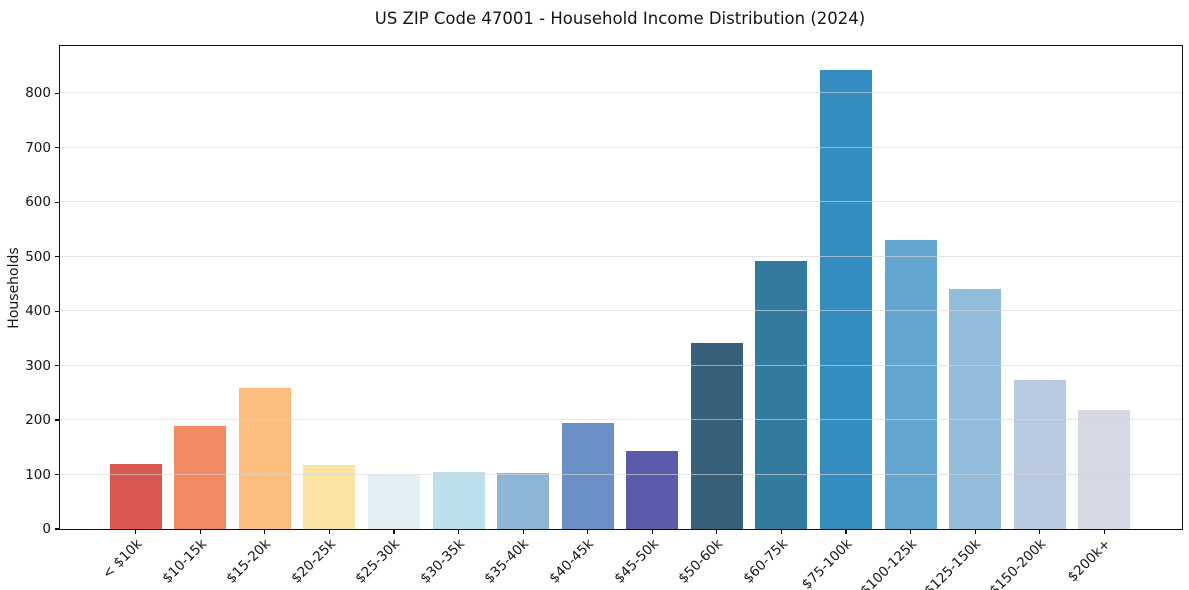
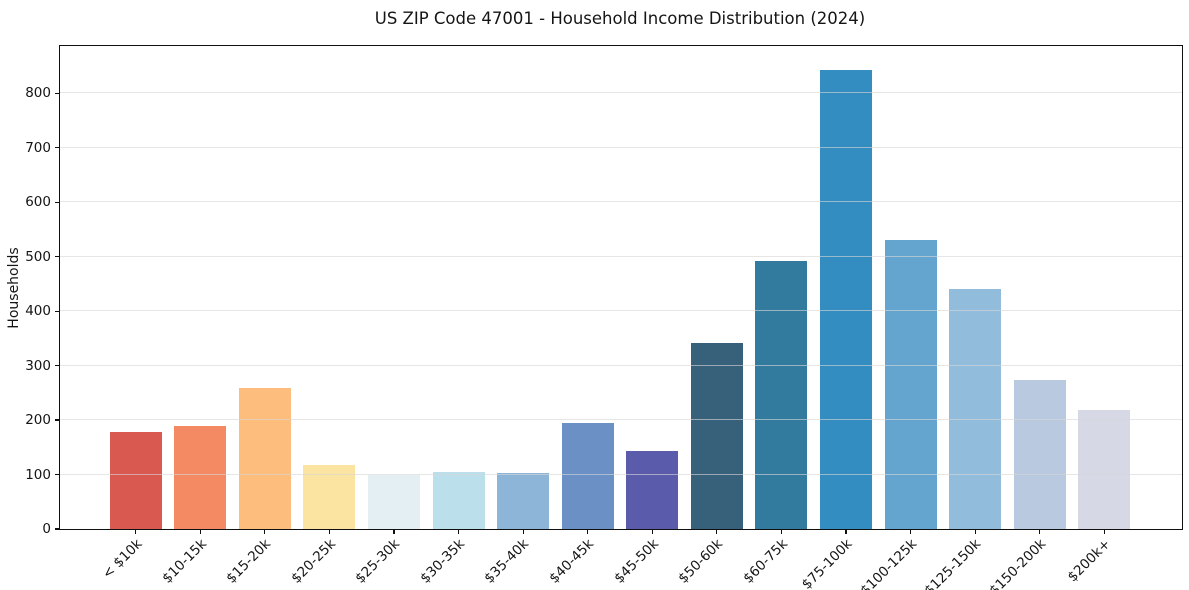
< $10k: 120 -> 180
